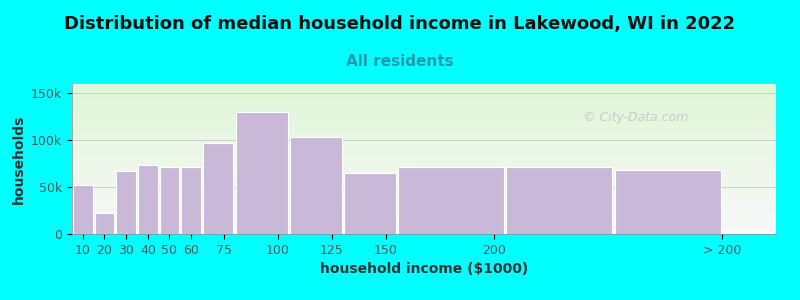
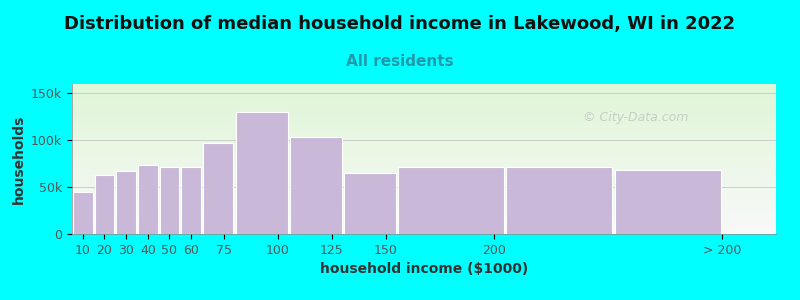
10: 52k -> 45k
20: 22k -> 63k
